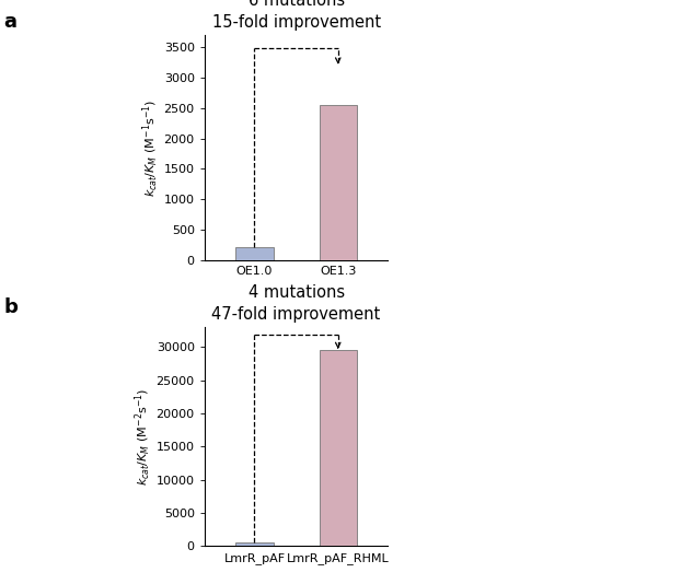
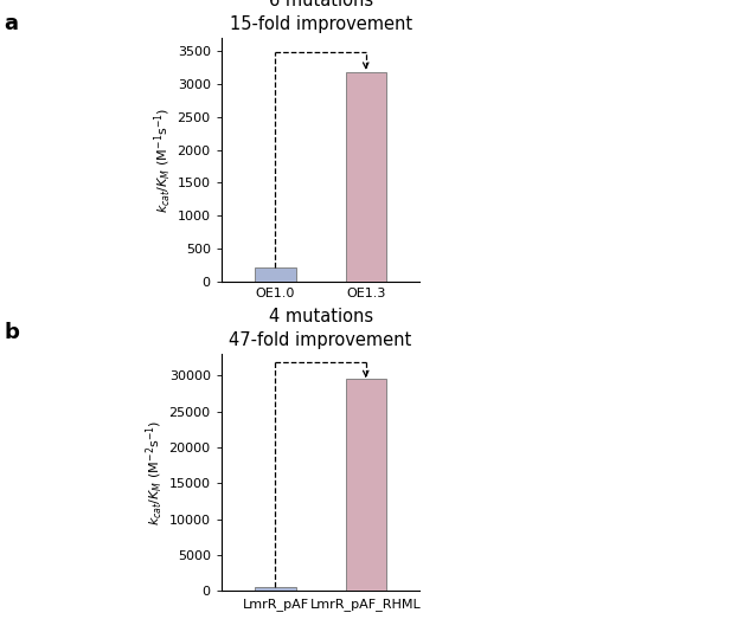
OE1.3: 2540 -> 3180
